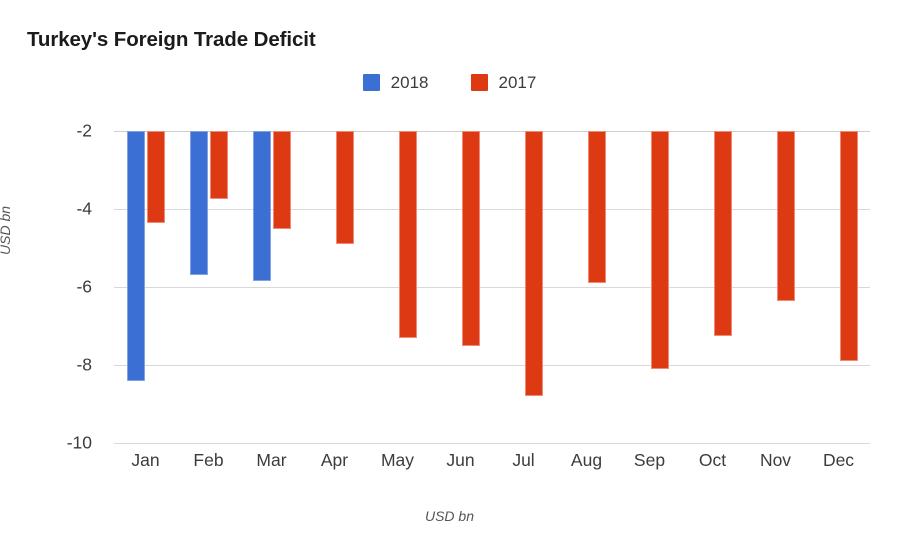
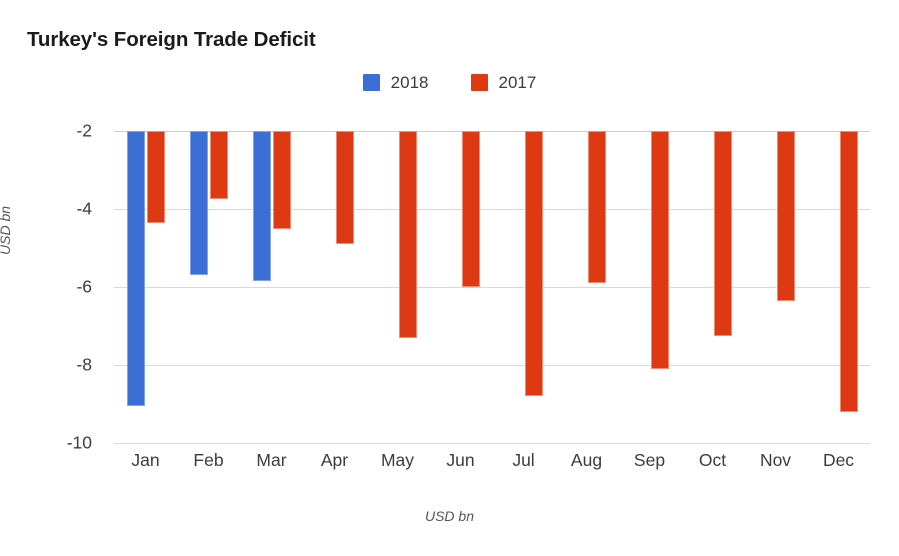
2018/Jan: -8.4 -> -9.1
2017/Jun: -7.5 -> -6.0
2017/Dec: -7.9 -> -9.2
